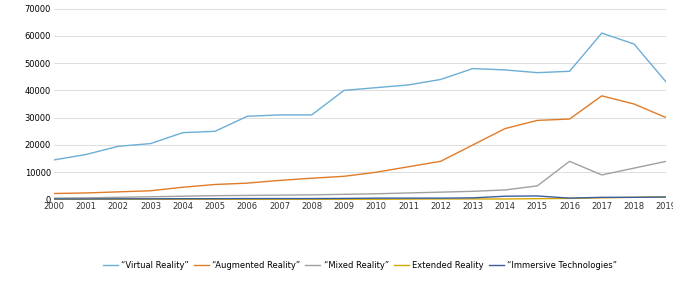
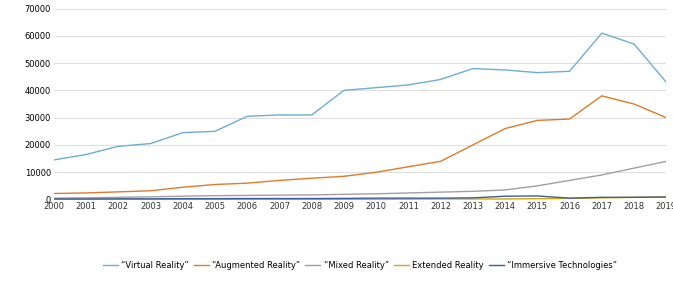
“Mixed Reality”/2016: 14000 -> 7000
